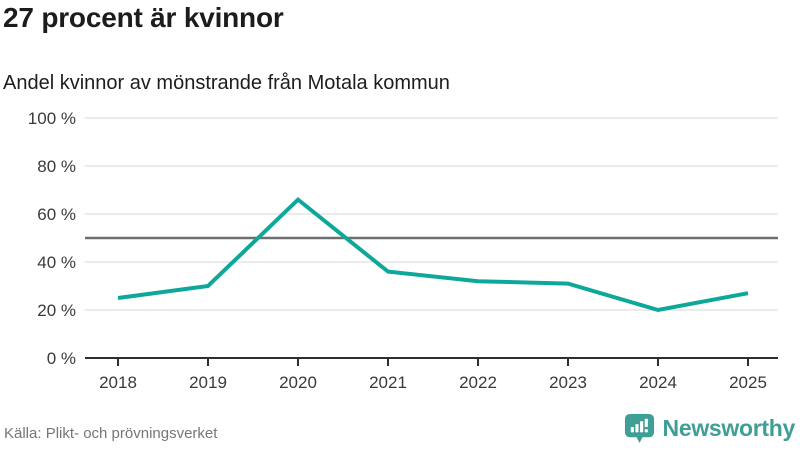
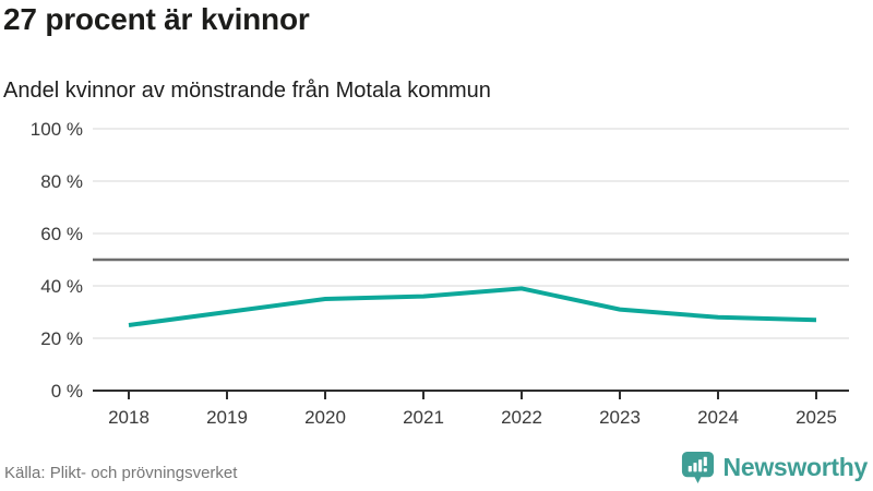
2020: 66% -> 35%
2022: 32% -> 39%
2024: 20% -> 28%
